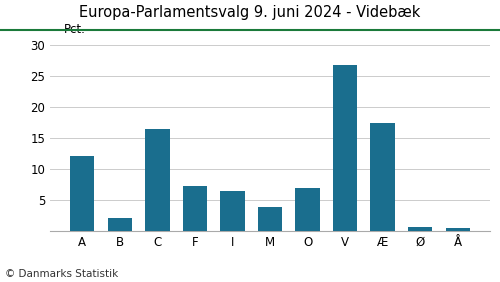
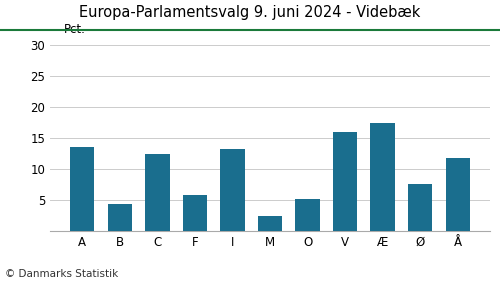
A: 12.1 -> 13.6
B: 2.2 -> 4.4
C: 16.4 -> 12.4
F: 7.3 -> 5.8
I: 6.5 -> 13.2
M: 3.9 -> 2.4
O: 7.0 -> 5.2
V: 26.8 -> 16.0
Ø: 0.7 -> 7.6
Å: 0.6 -> 11.8
